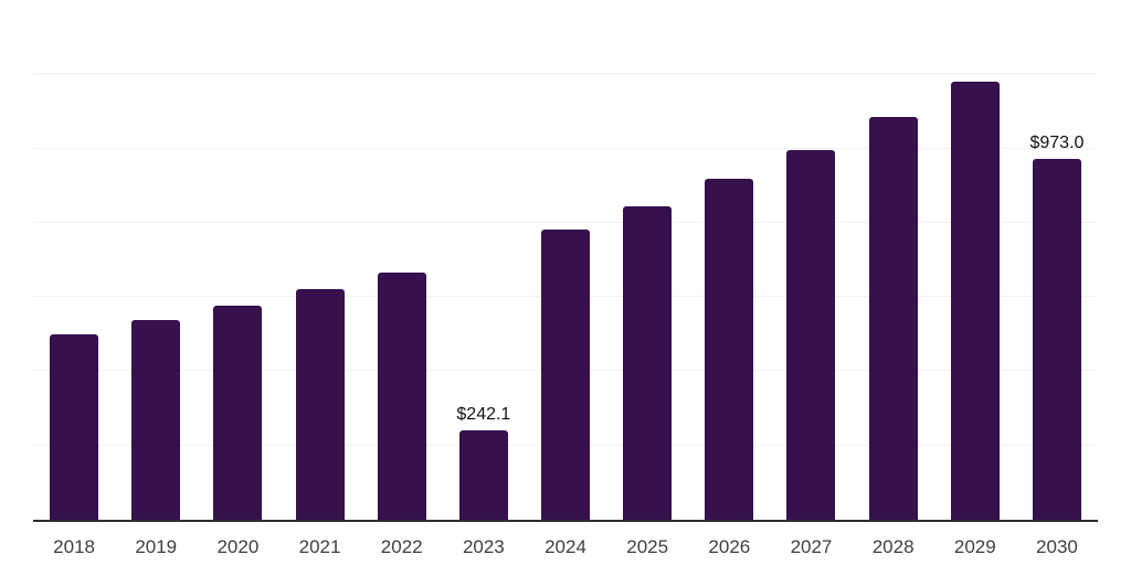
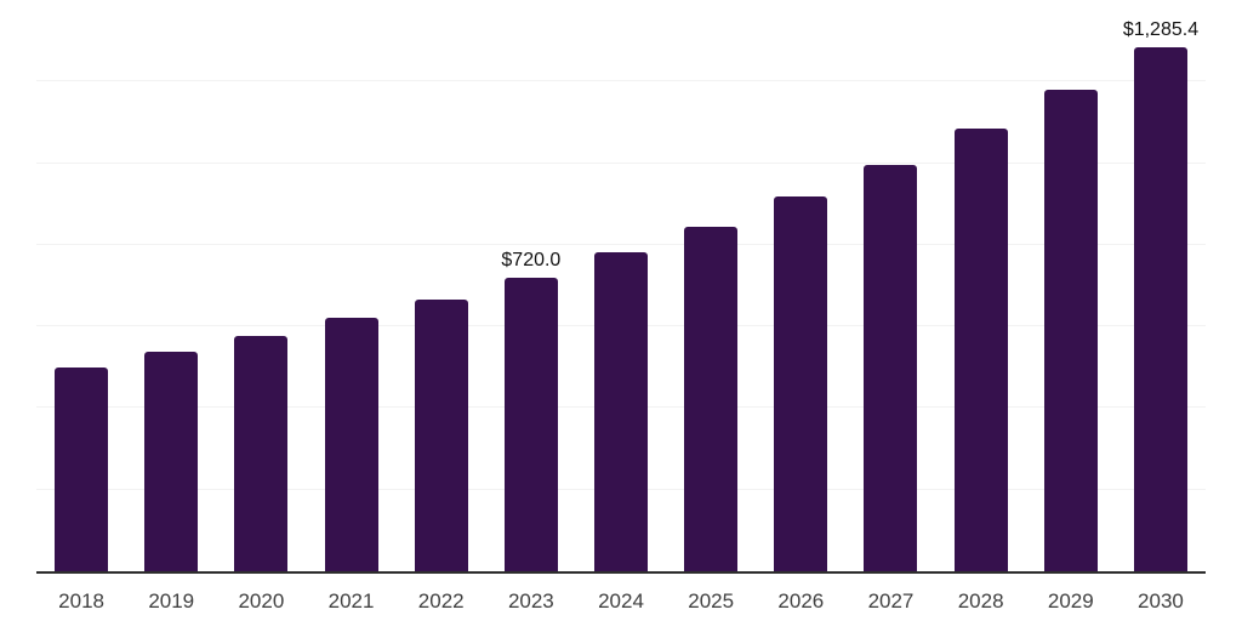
2023: $242.1 -> $720.0
2030: $973.0 -> $1,285.4
